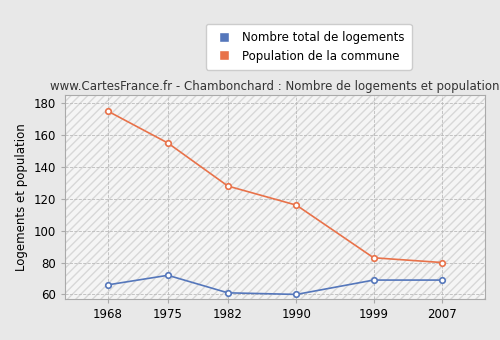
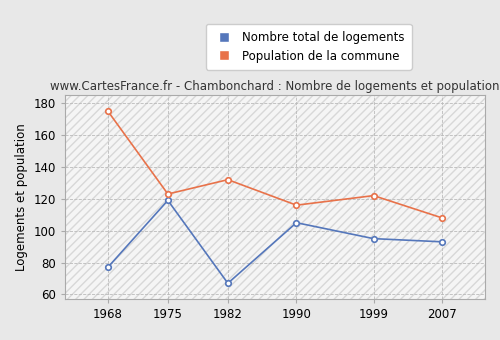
Nombre total de logements/1968: 66 -> 77
Nombre total de logements/1975: 72 -> 119
Population de la commune/1975: 155 -> 123
Nombre total de logements/1982: 61 -> 67
Population de la commune/1982: 128 -> 132
Nombre total de logements/1990: 60 -> 105
Nombre total de logements/1999: 69 -> 95
Population de la commune/1999: 83 -> 122
Nombre total de logements/2007: 69 -> 93
Population de la commune/2007: 80 -> 108
